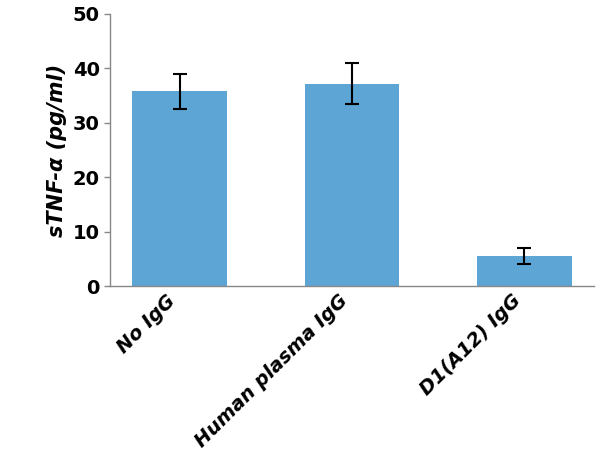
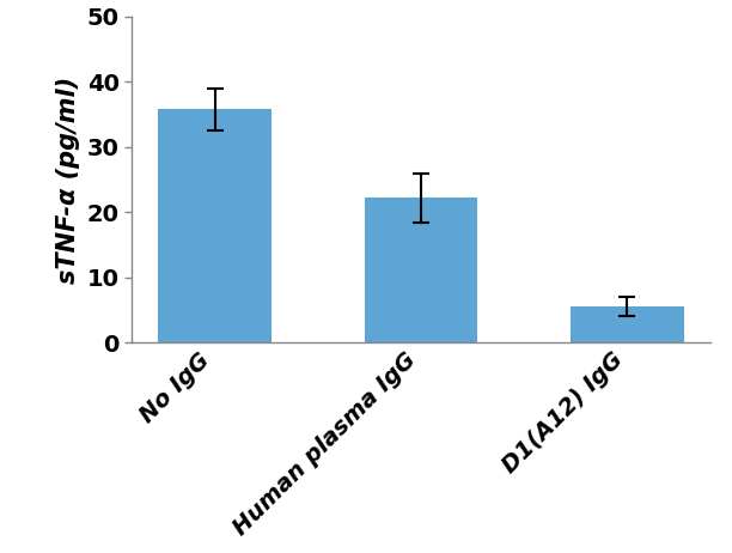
Human plasma IgG: 37.2 -> 22.2
